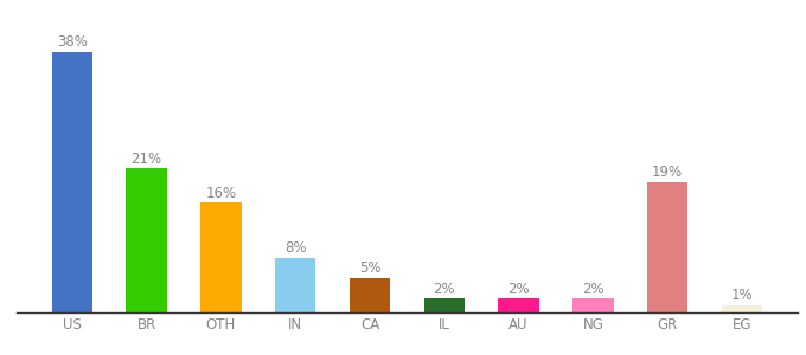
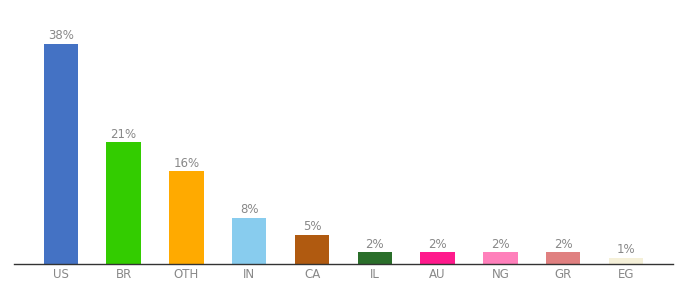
GR: 19% -> 2%
